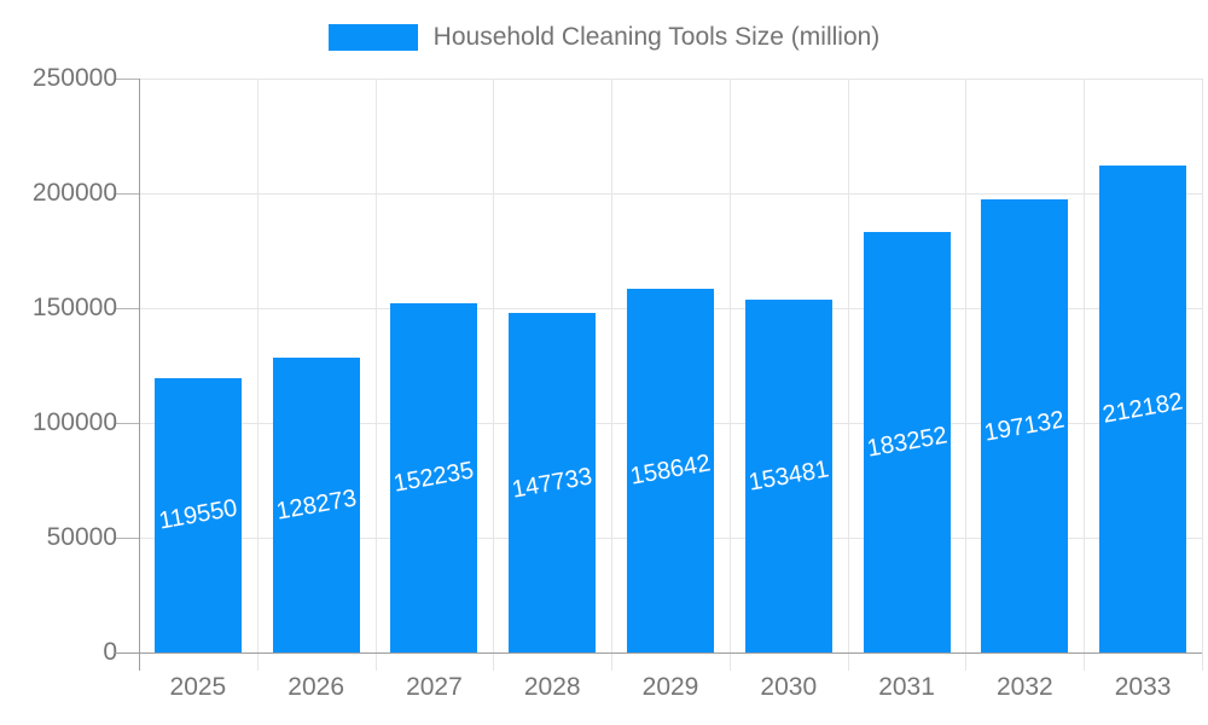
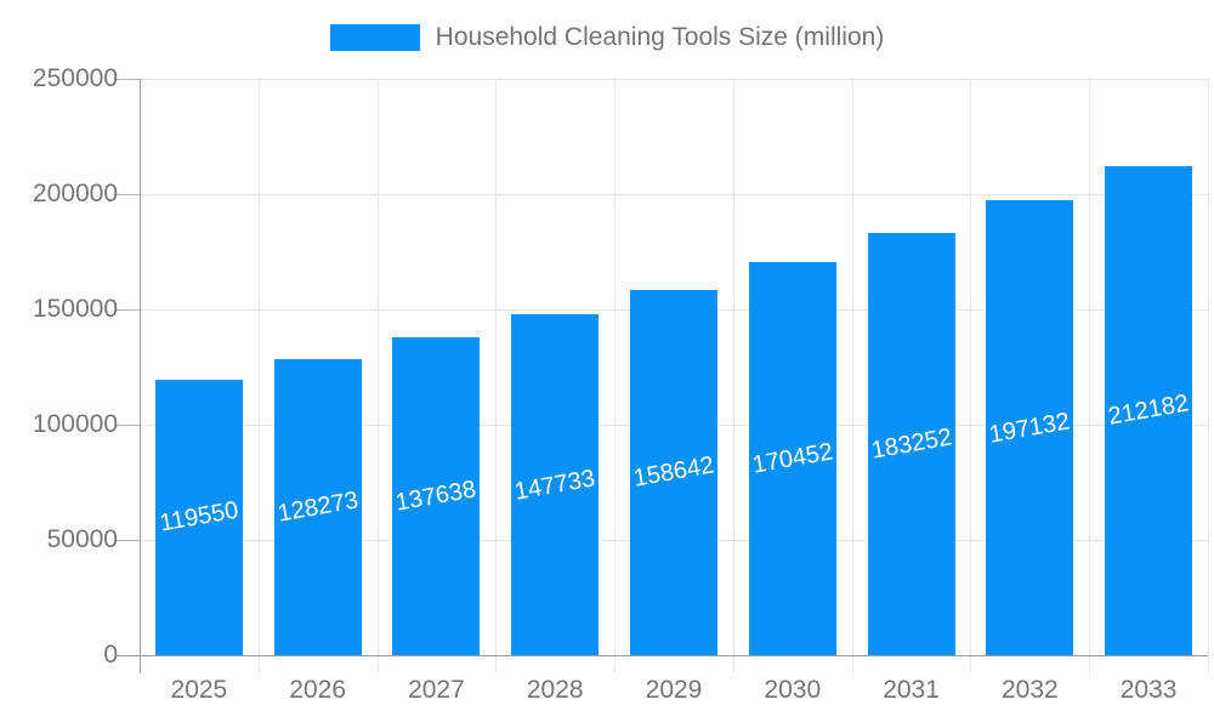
2027: 152235 -> 137638
2030: 153481 -> 170452
